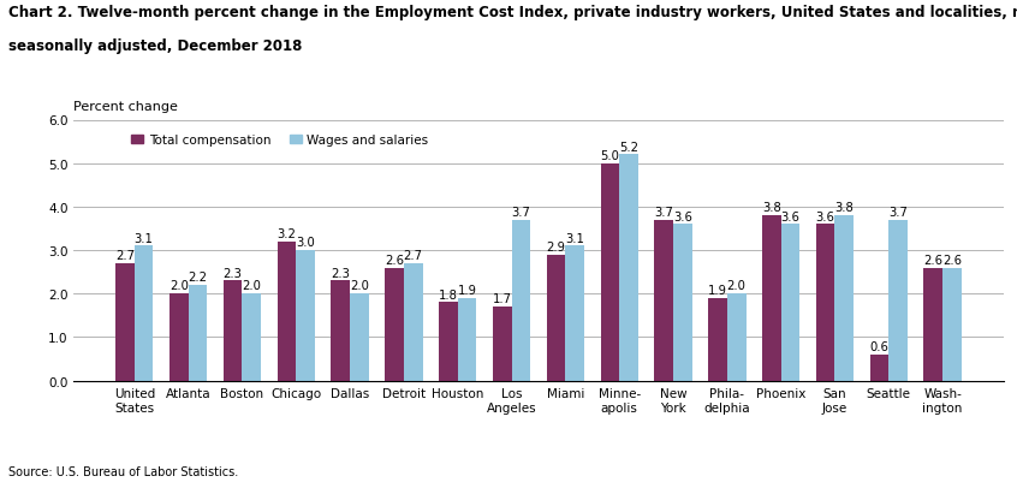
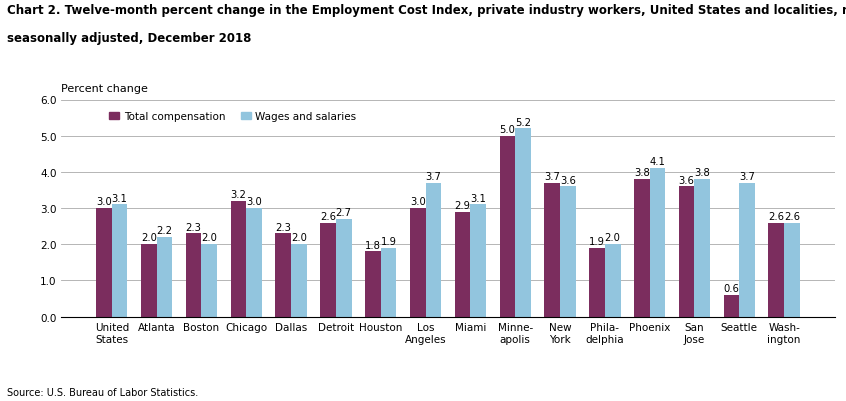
Total compensation/United States: 2.7 -> 3.0
Total compensation/Los Angeles: 1.7 -> 3.0
Wages and salaries/Phoenix: 3.6 -> 4.1
